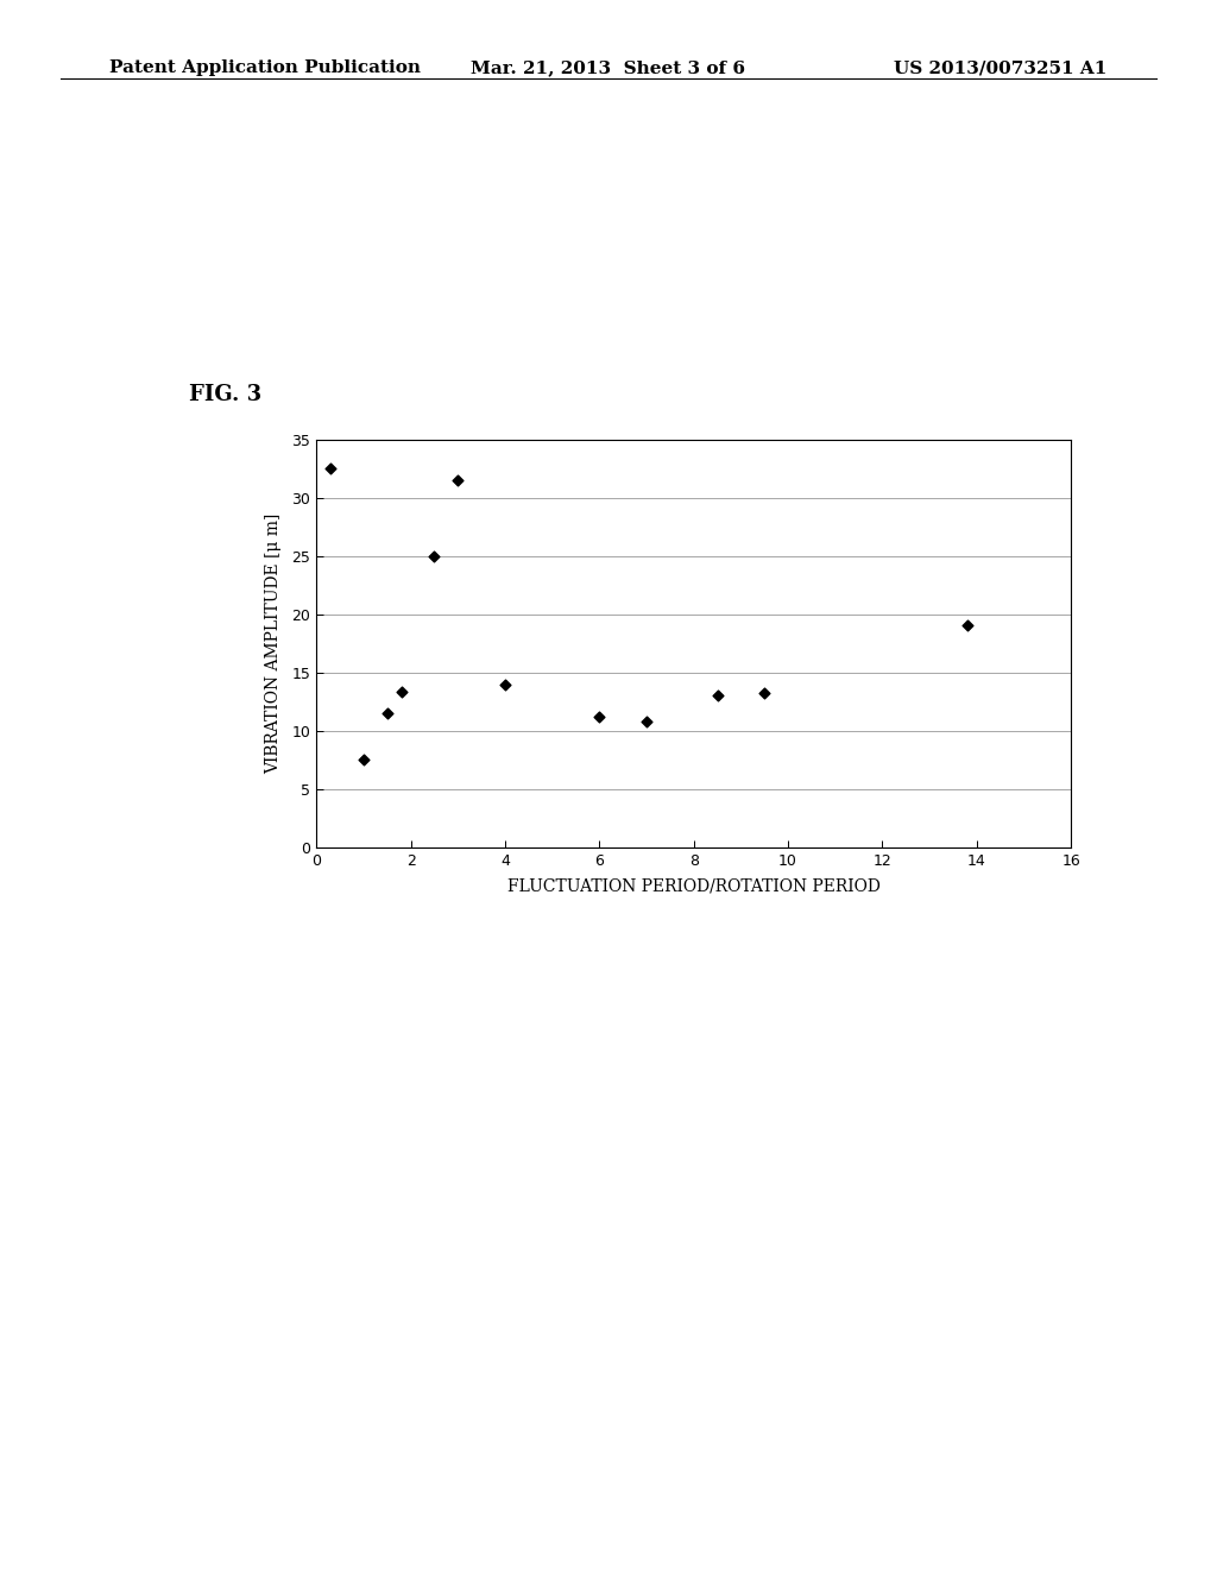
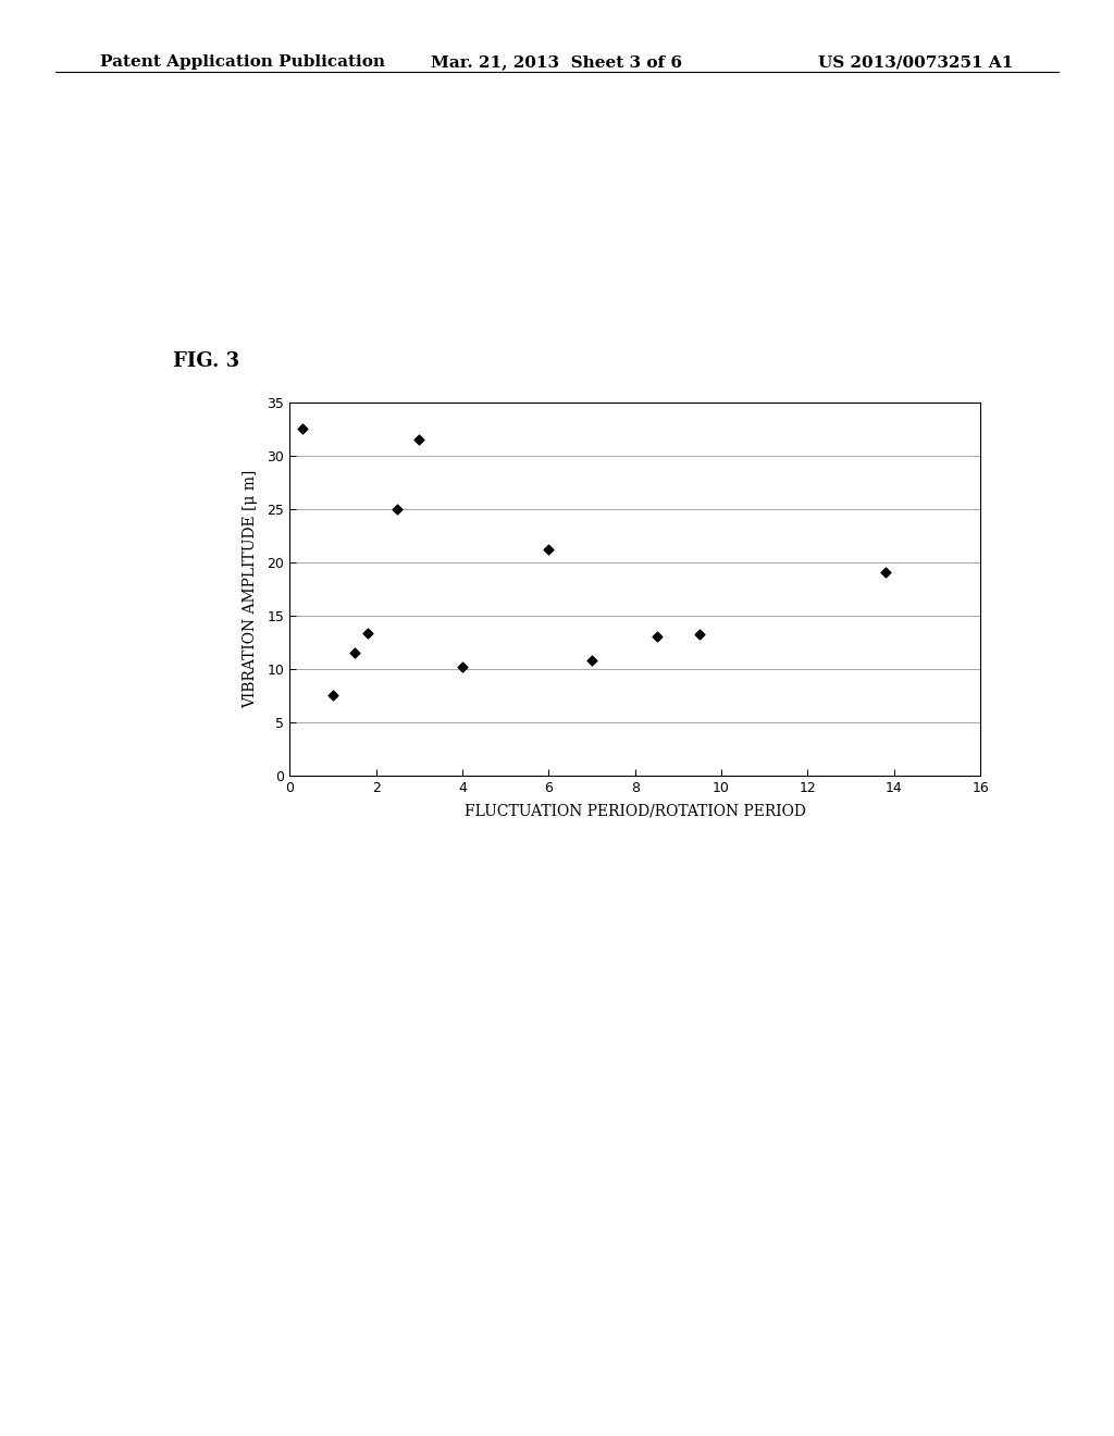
4: 14.0 -> 10.2
6: 11.2 -> 21.2
